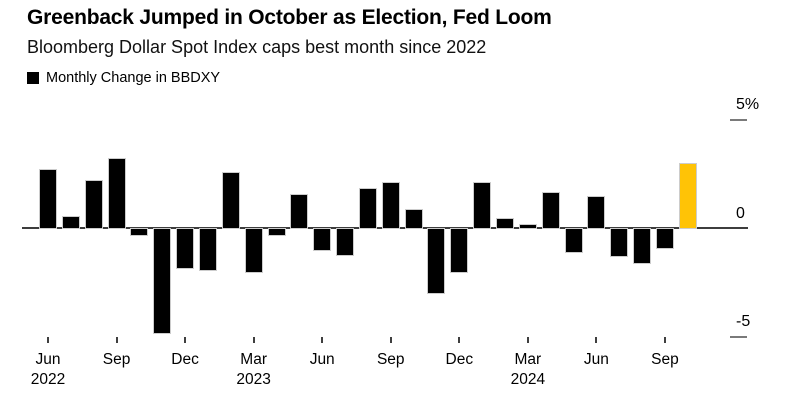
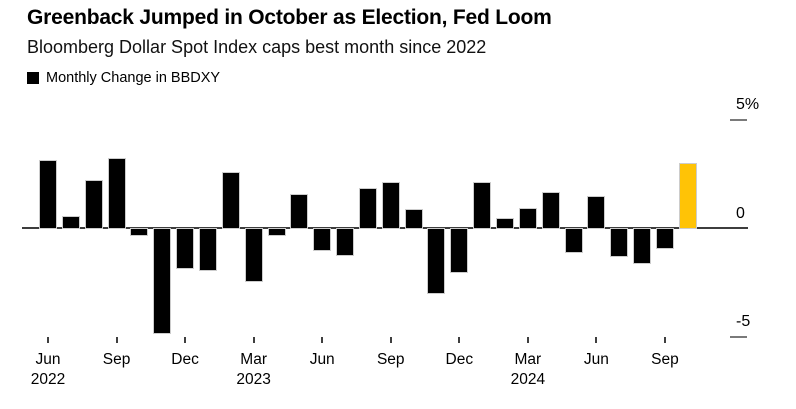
Jun 2022: 2.7% -> 3.1%
Mar 2023: -2.0% -> -2.4%
Mar 2024: 0.1% -> 0.9%
